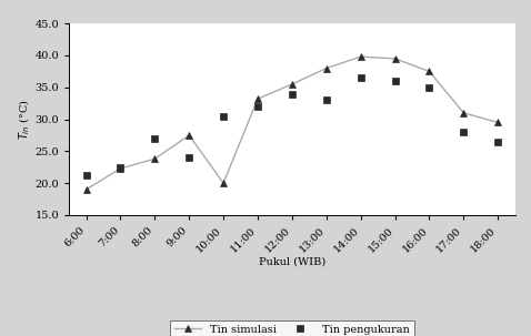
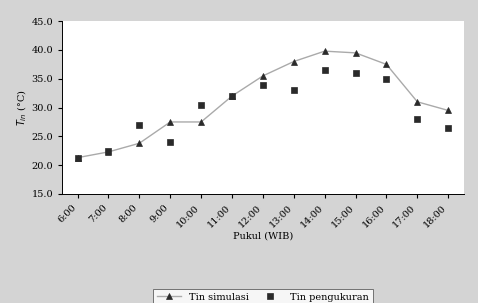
Tin simulasi/6:00: 19.0 -> 21.3
Tin simulasi/10:00: 20.0 -> 27.5
Tin simulasi/11:00: 33.2 -> 32.0
